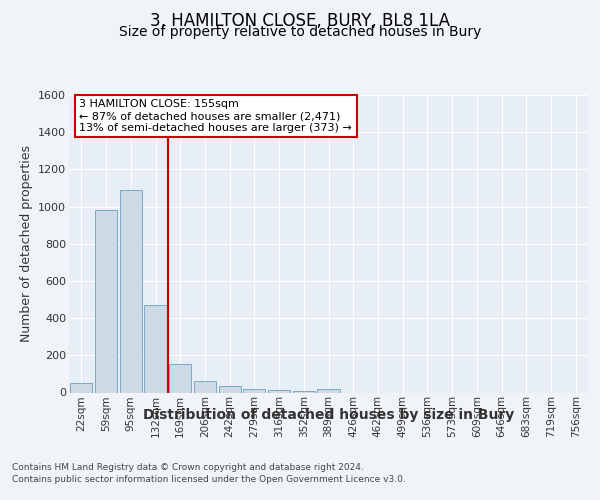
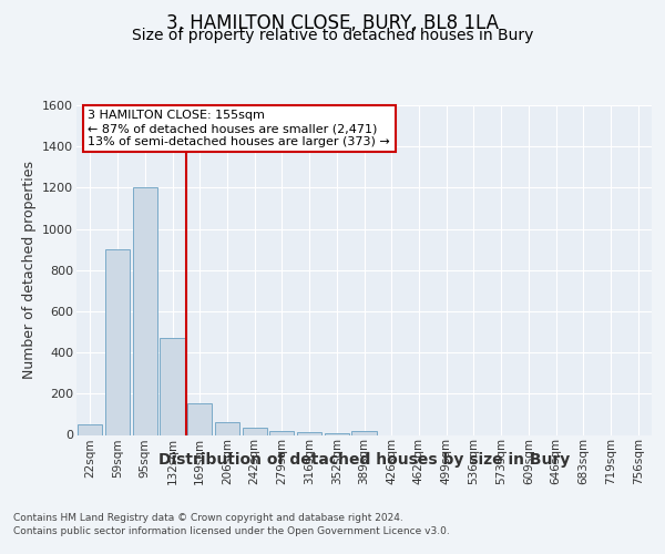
59sqm: 980 -> 900
95sqm: 1090 -> 1200
